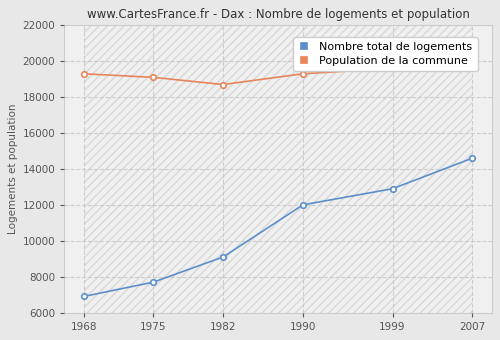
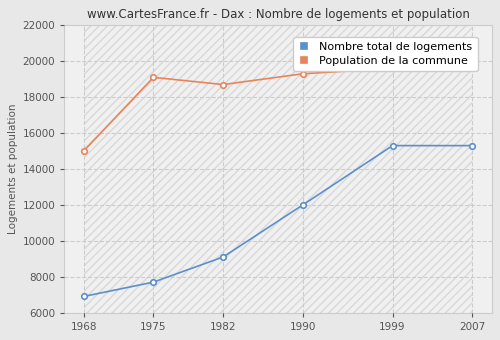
Population de la commune/1968: 19300 -> 15000
Nombre total de logements/1999: 12900 -> 15300
Nombre total de logements/2007: 14600 -> 15300
